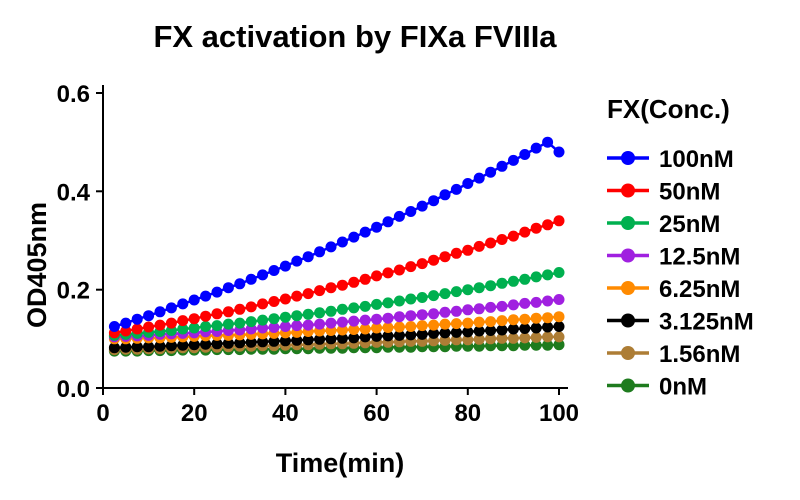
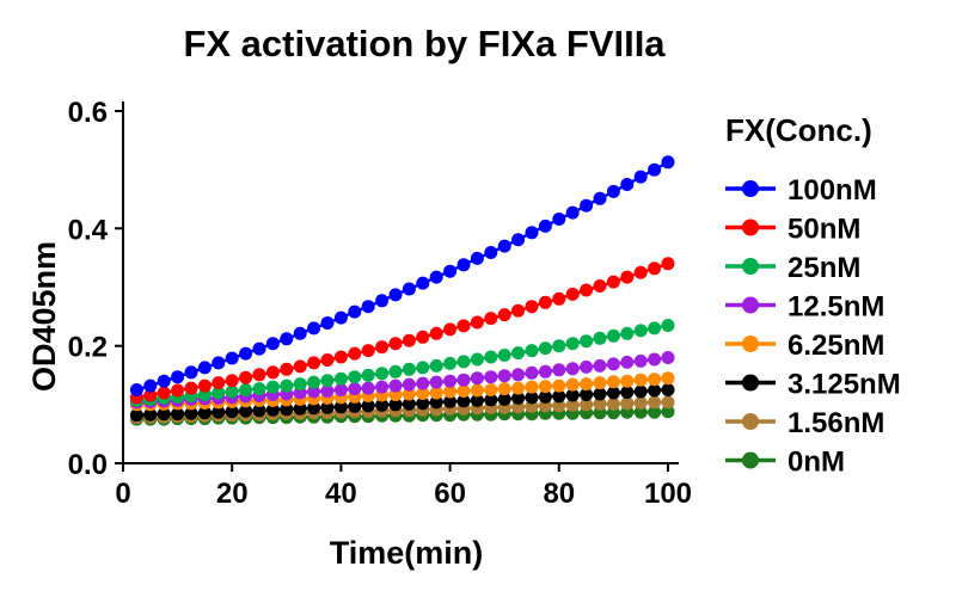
100nM/100: 0.48 -> 0.51
